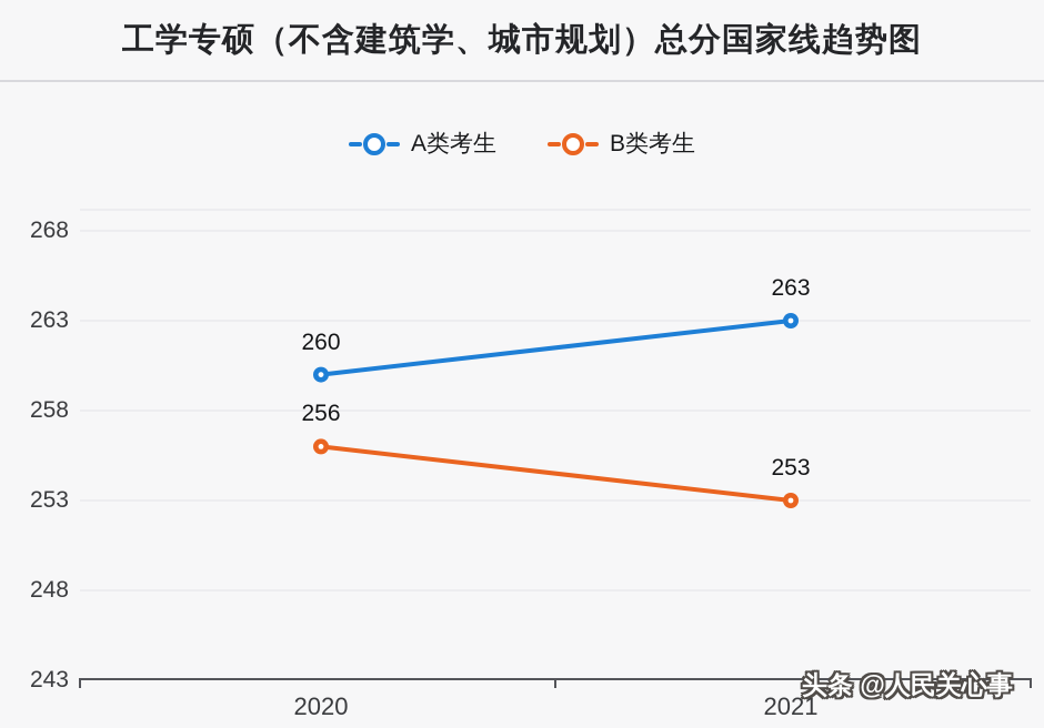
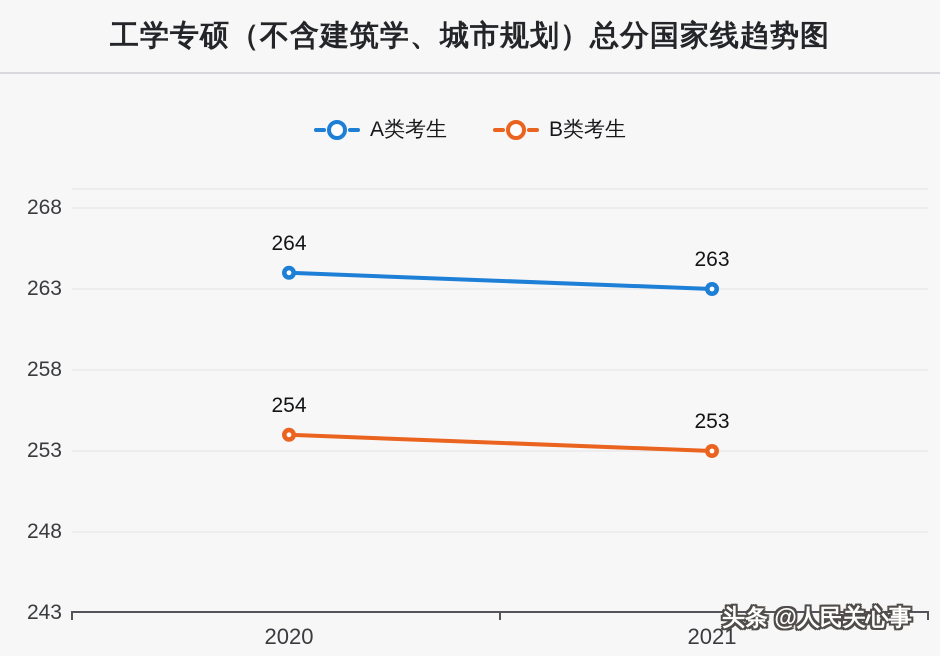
A类考生/2020: 260 -> 264
B类考生/2020: 256 -> 254
